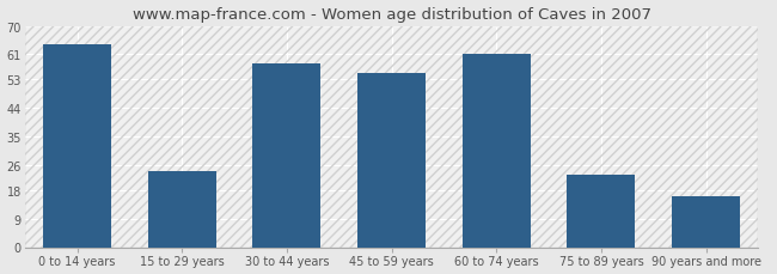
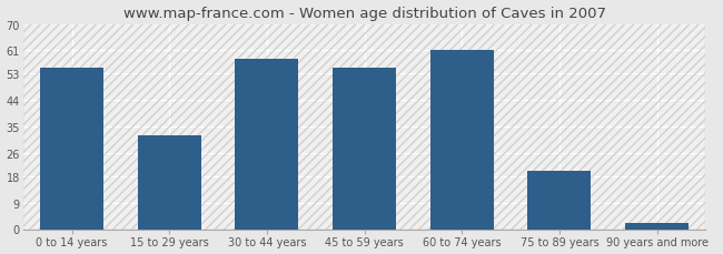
0 to 14 years: 64 -> 55
15 to 29 years: 24 -> 32
75 to 89 years: 23 -> 20
90 years and more: 16 -> 2
